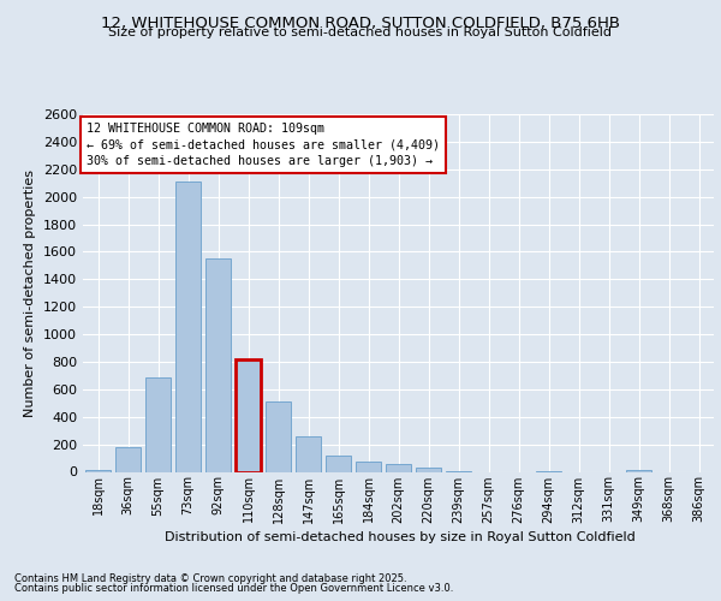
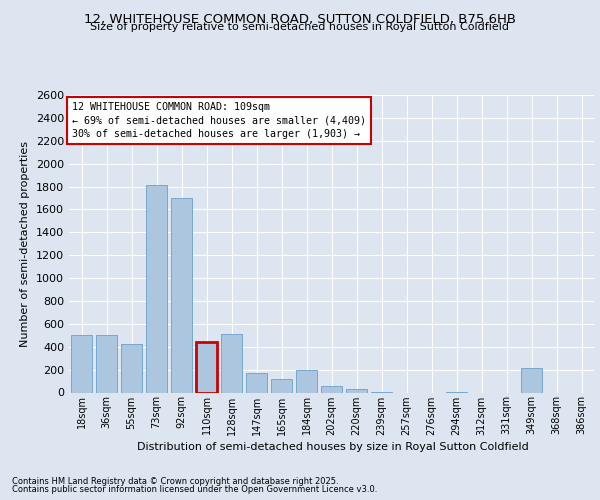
18sqm: 10 -> 500
36sqm: 180 -> 500
55sqm: 690 -> 420
73sqm: 2110 -> 1810
92sqm: 1550 -> 1700
110sqm: 820 -> 440
147sqm: 260 -> 170
184sqm: 70 -> 200
349sqm: 10 -> 210
